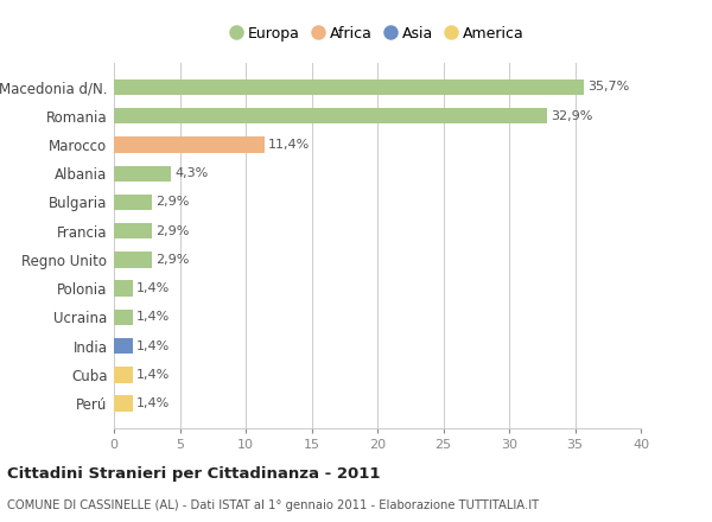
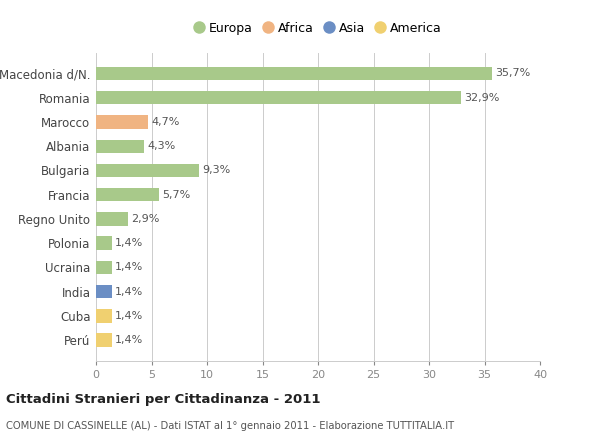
Marocco: 11,4% -> 4,7%
Bulgaria: 2,9% -> 9,3%
Francia: 2,9% -> 5,7%
